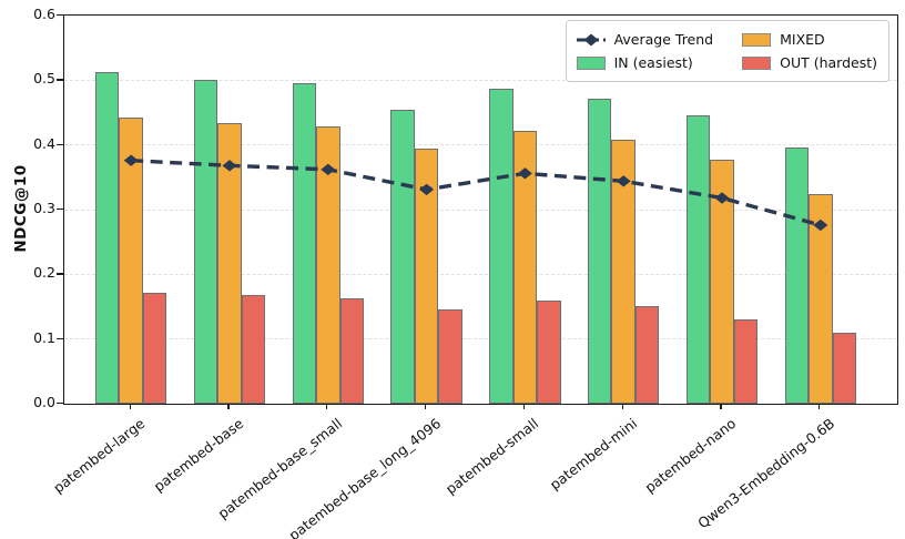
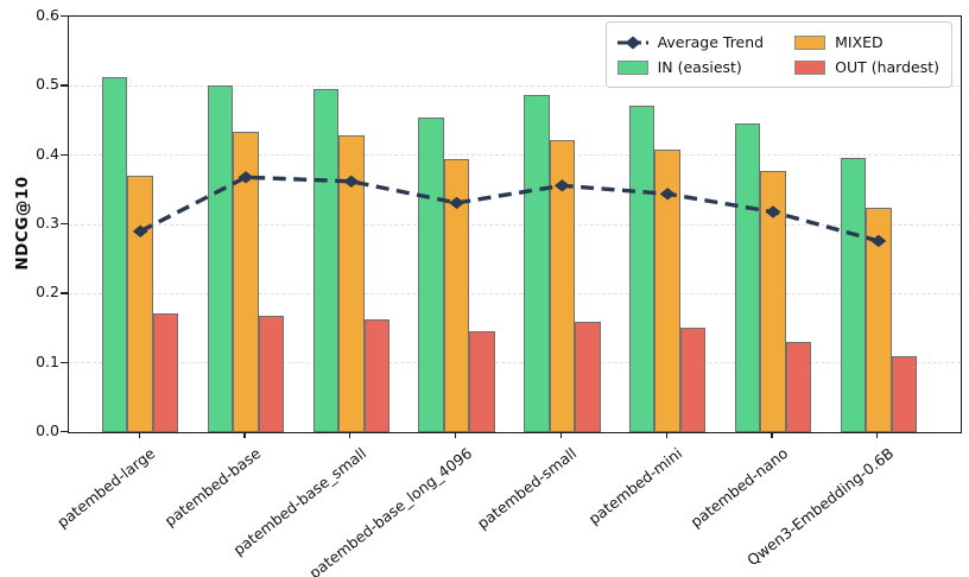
MIXED/patembed-large: 0.44 -> 0.37
Average Trend/patembed-large: 0.38 -> 0.29
